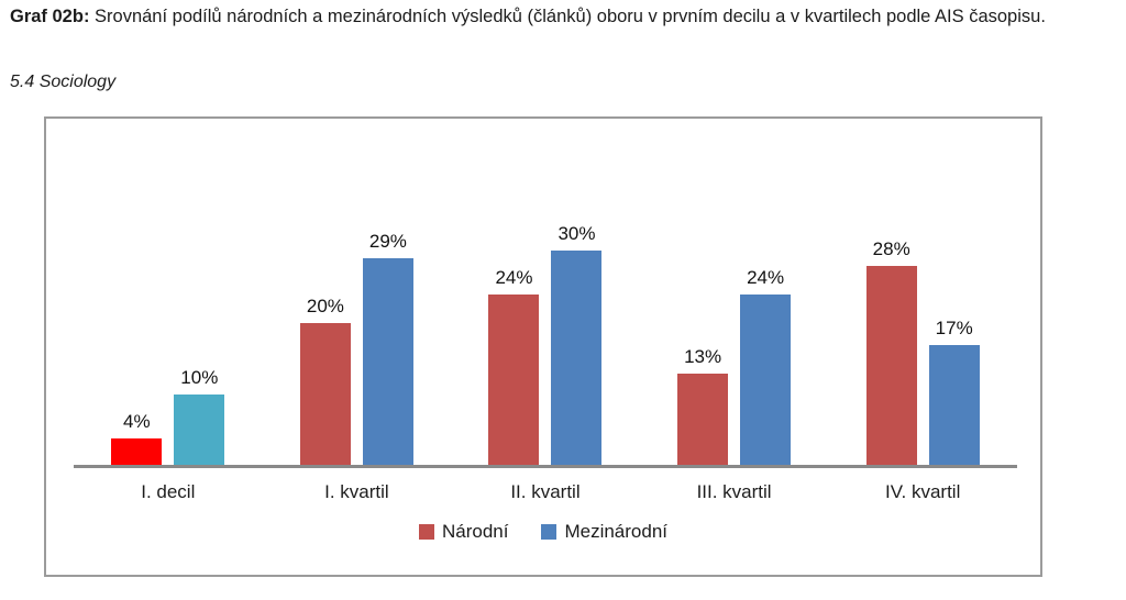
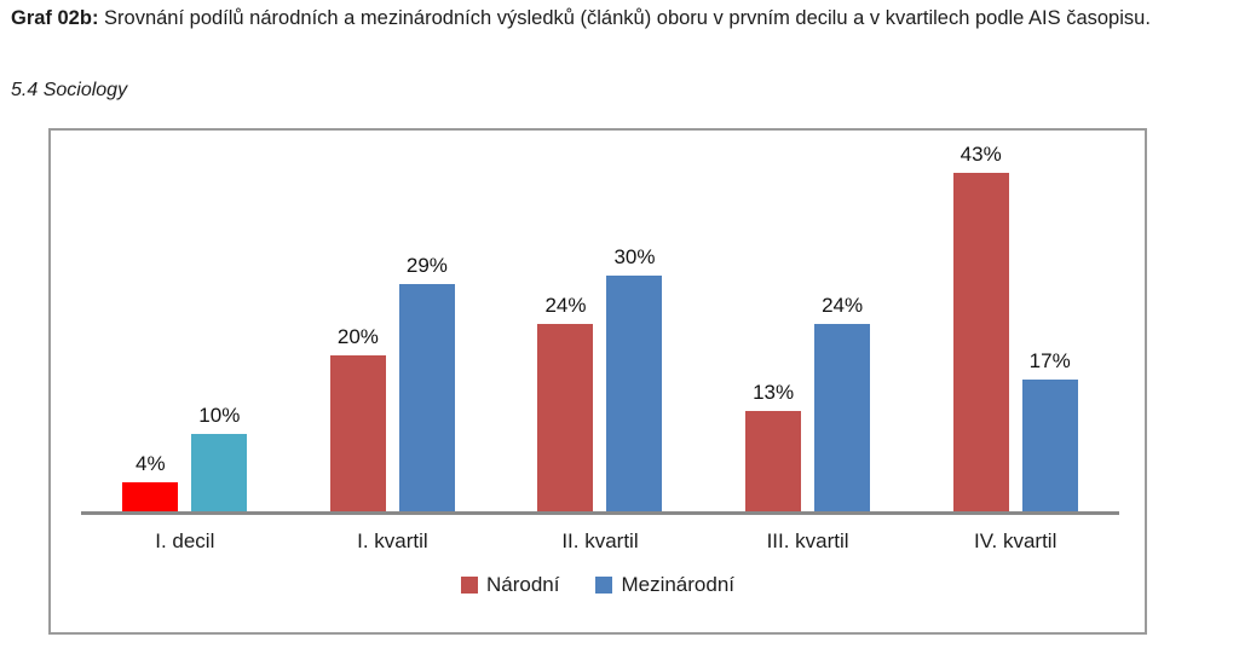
Národní/IV. kvartil: 28% -> 43%
